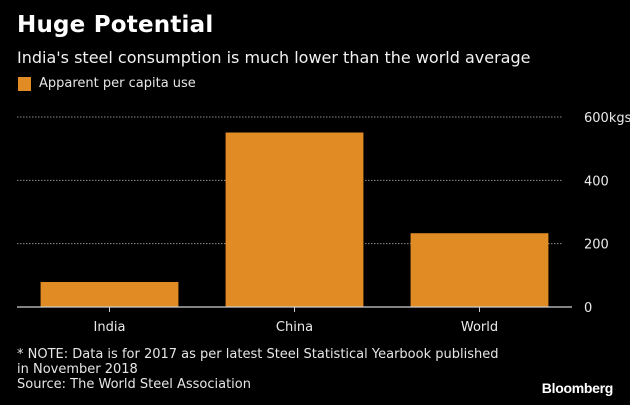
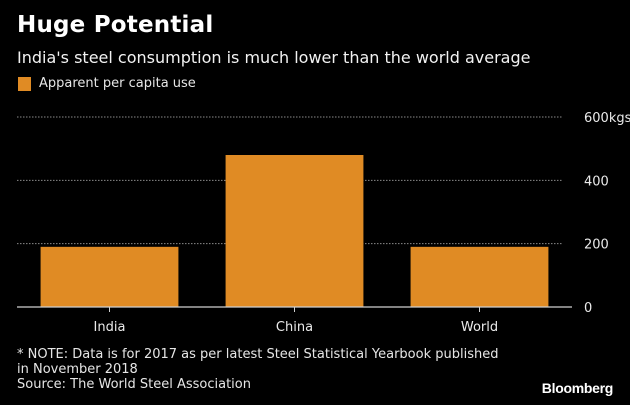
India: 80 -> 190
China: 550 -> 480
World: 230 -> 190
